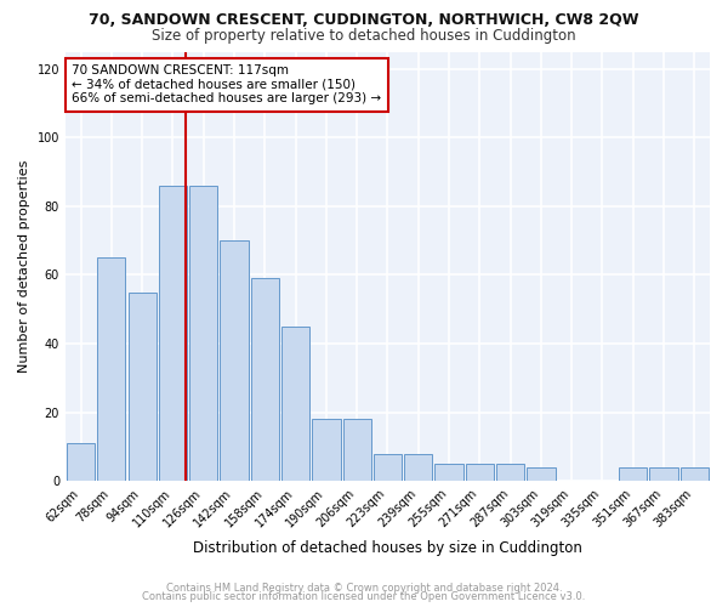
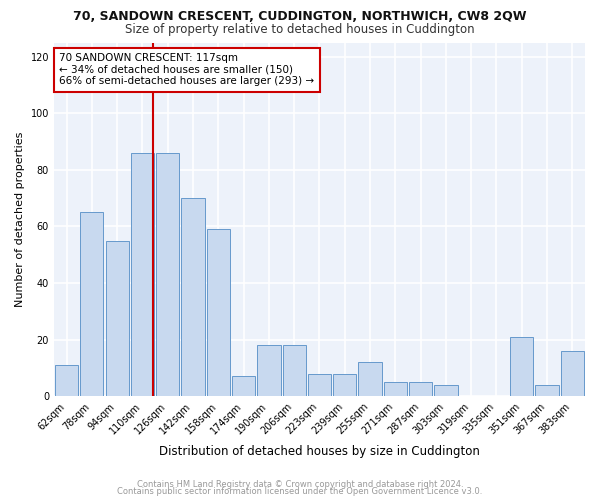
174sqm: 45 -> 7
255sqm: 5 -> 12
351sqm: 4 -> 21
383sqm: 4 -> 16
